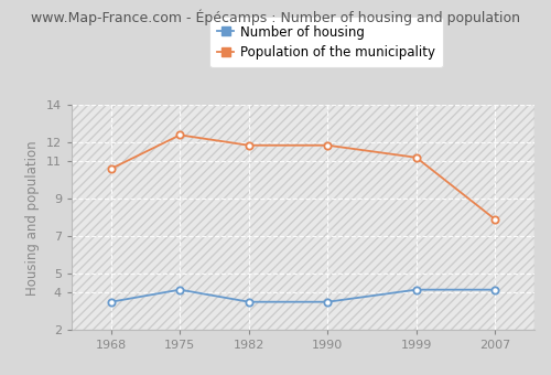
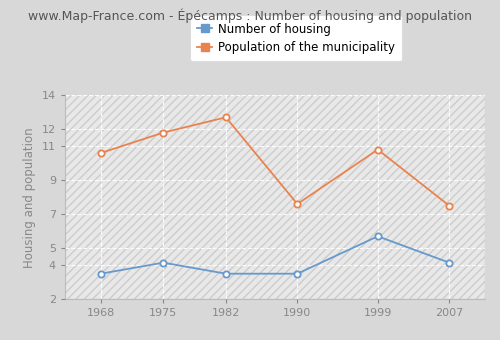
Population of the municipality/1975: 12.4 -> 11.8
Population of the municipality/1982: 11.8 -> 12.7
Population of the municipality/1990: 11.8 -> 7.6
Number of housing/1999: 4.2 -> 5.7
Population of the municipality/1999: 11.2 -> 10.8
Population of the municipality/2007: 7.9 -> 7.5
